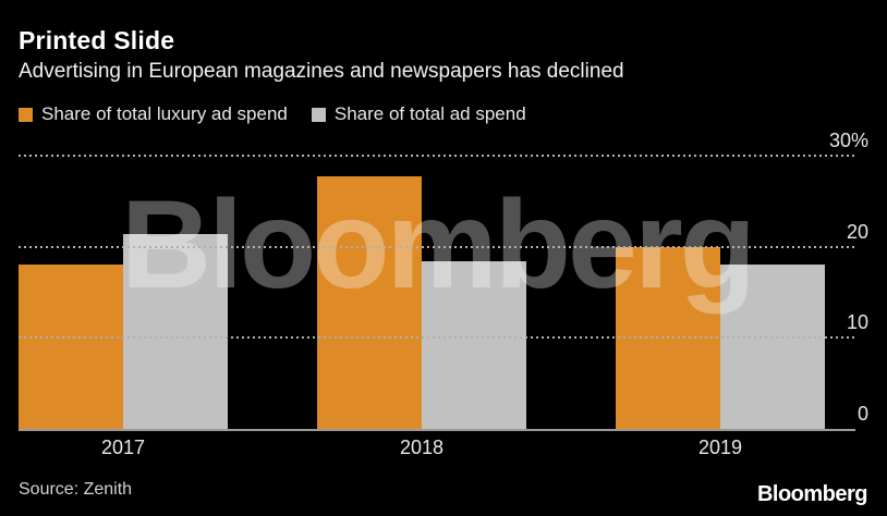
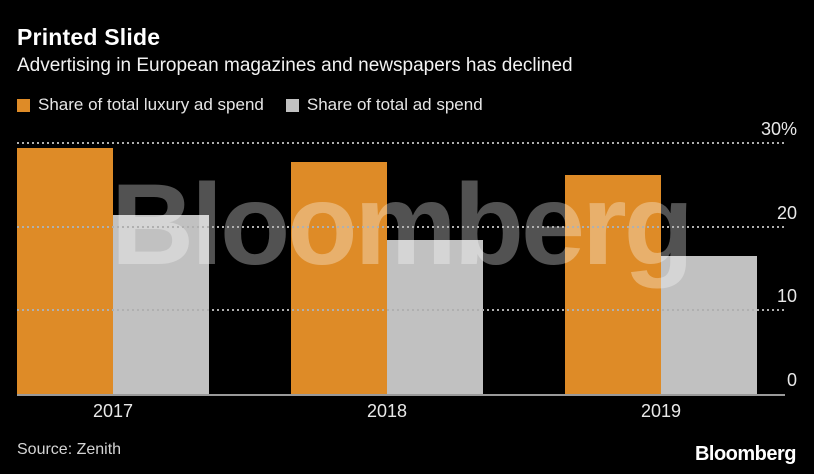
Share of total luxury ad spend/2017: 18% -> 29%
Share of total luxury ad spend/2019: 20% -> 26%
Share of total ad spend/2019: 18% -> 16%
